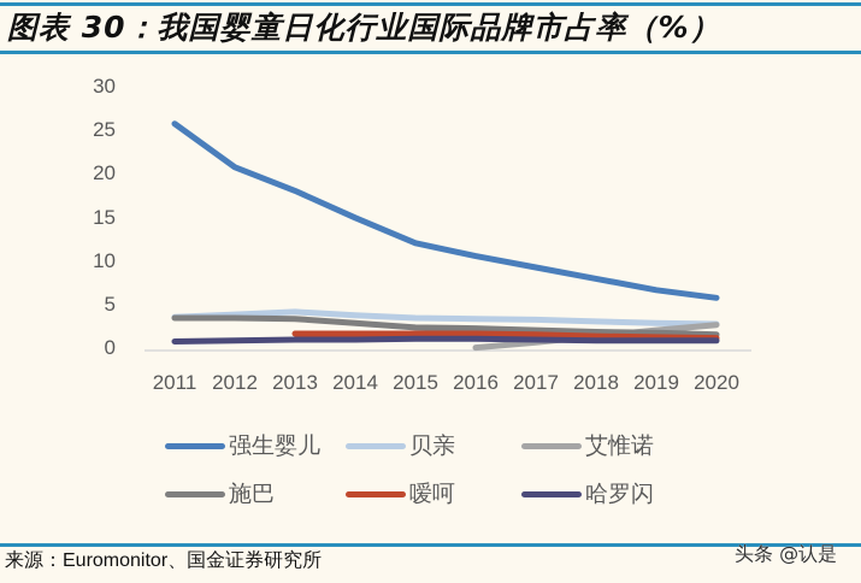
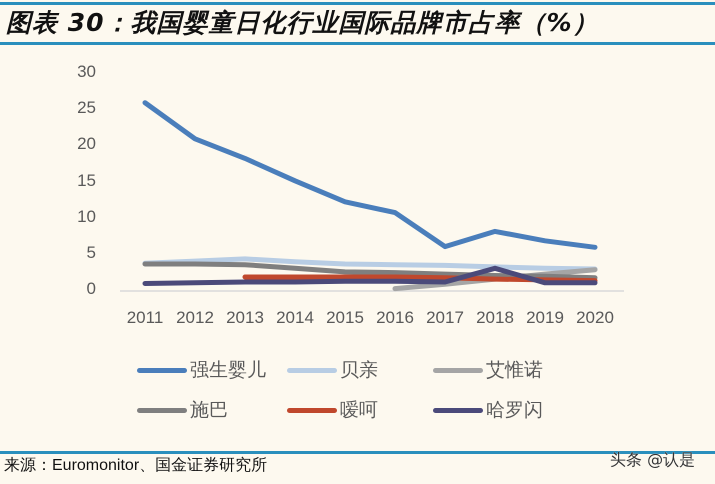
强生婴儿/2017: 9 -> 6
哈罗闪/2018: 1 -> 3
